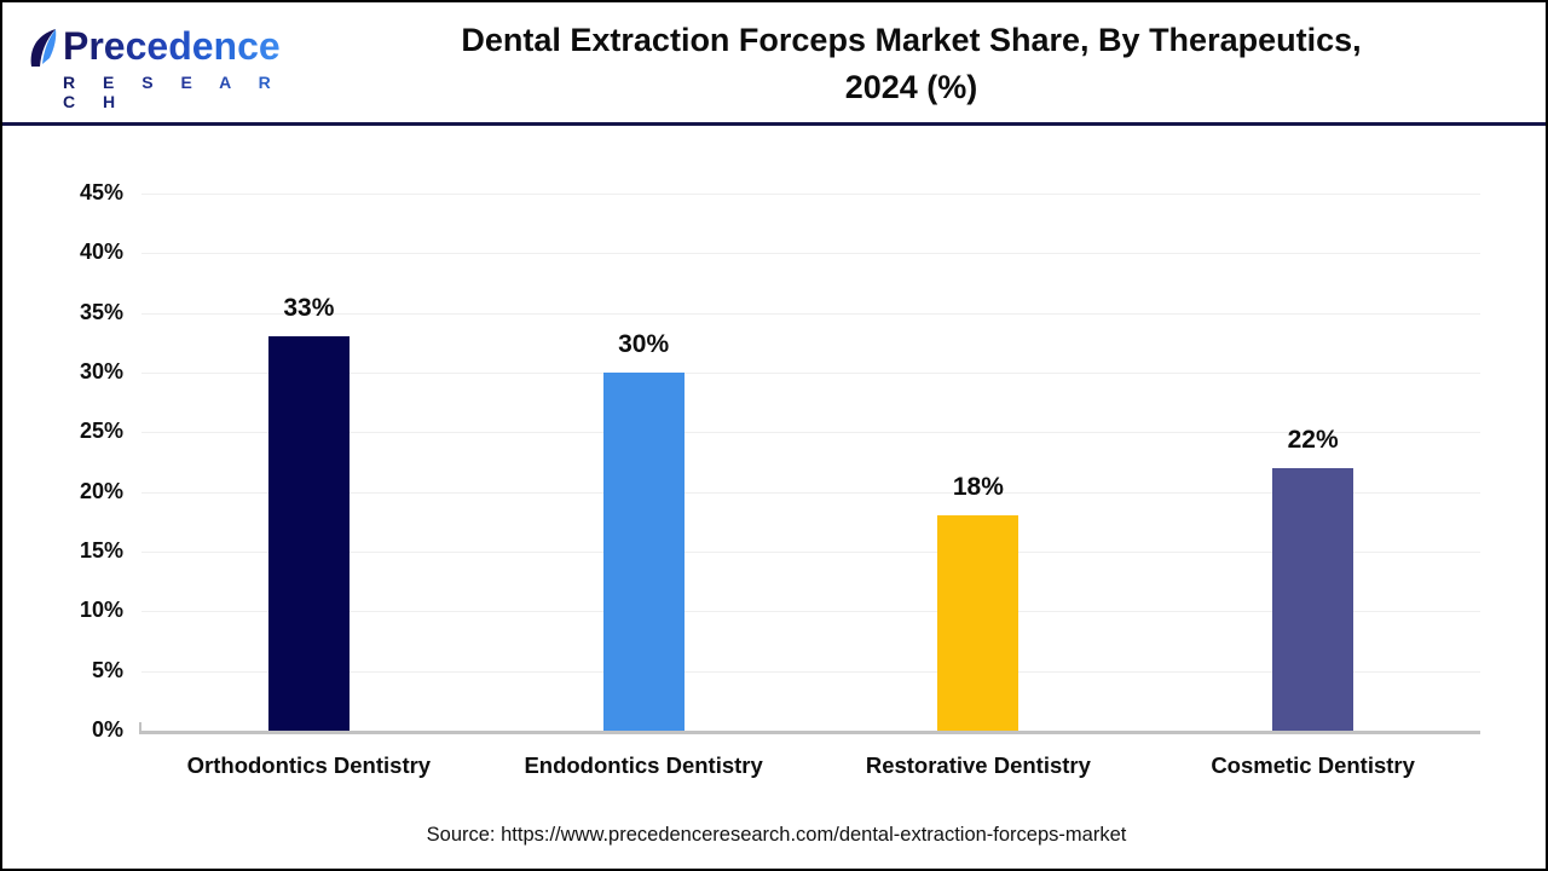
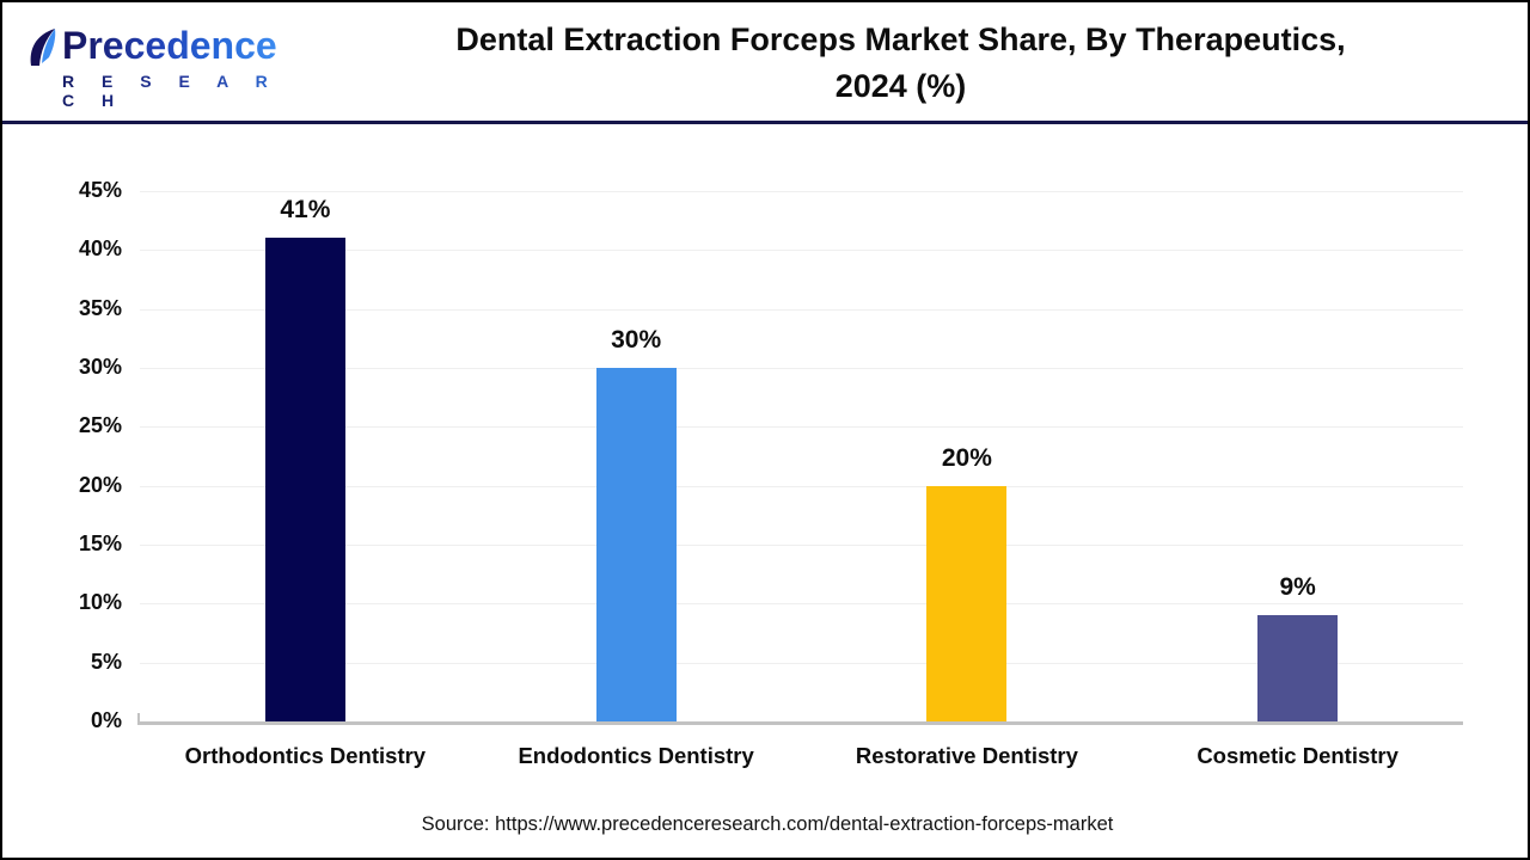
Orthodontics Dentistry: 33% -> 41%
Restorative Dentistry: 18% -> 20%
Cosmetic Dentistry: 22% -> 9%
